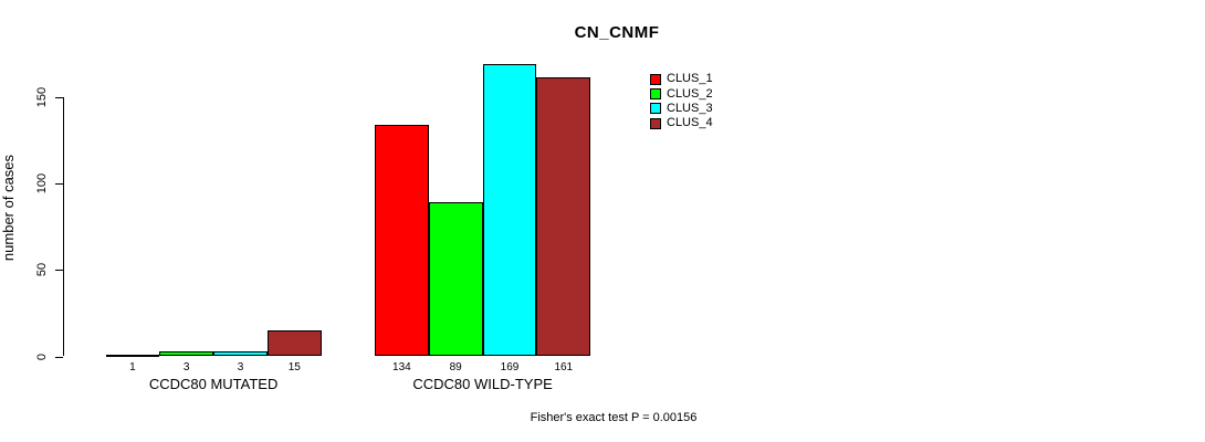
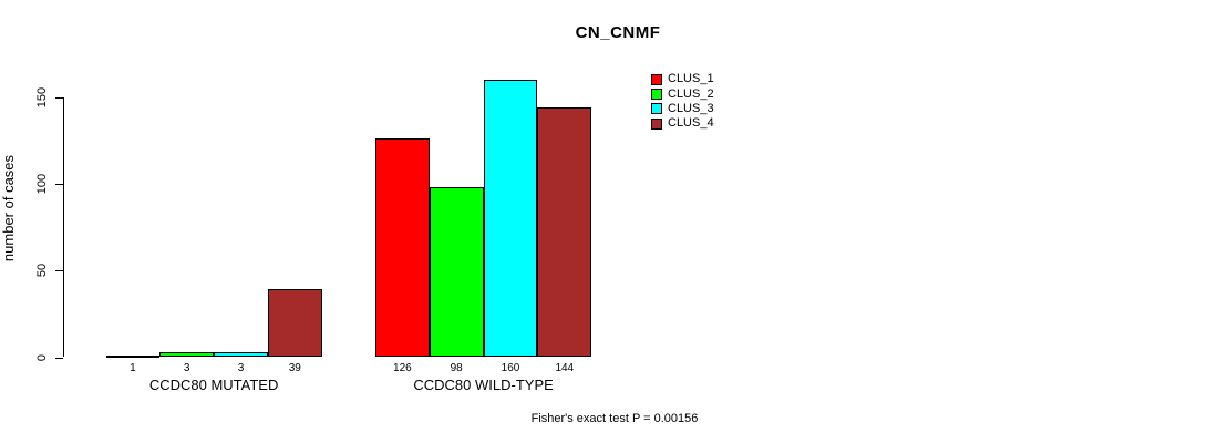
CLUS_4/CCDC80 MUTATED: 15 -> 39
CLUS_1/CCDC80 WILD-TYPE: 134 -> 126
CLUS_2/CCDC80 WILD-TYPE: 89 -> 98
CLUS_3/CCDC80 WILD-TYPE: 169 -> 160
CLUS_4/CCDC80 WILD-TYPE: 161 -> 144
